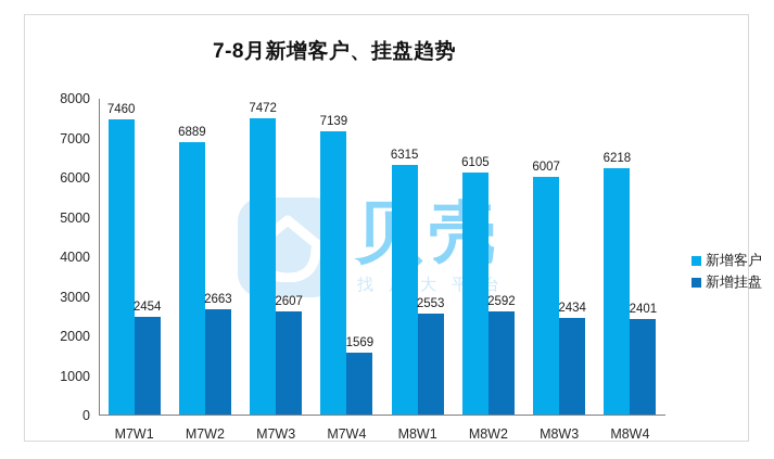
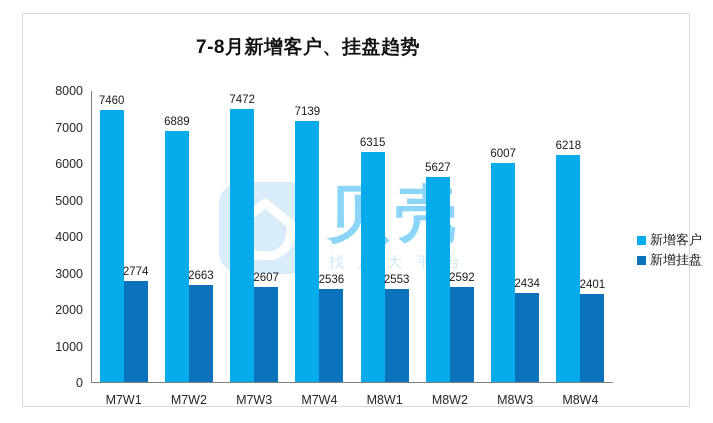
新增挂盘/M7W1: 2454 -> 2774
新增挂盘/M7W4: 1569 -> 2536
新增客户/M8W2: 6105 -> 5627
